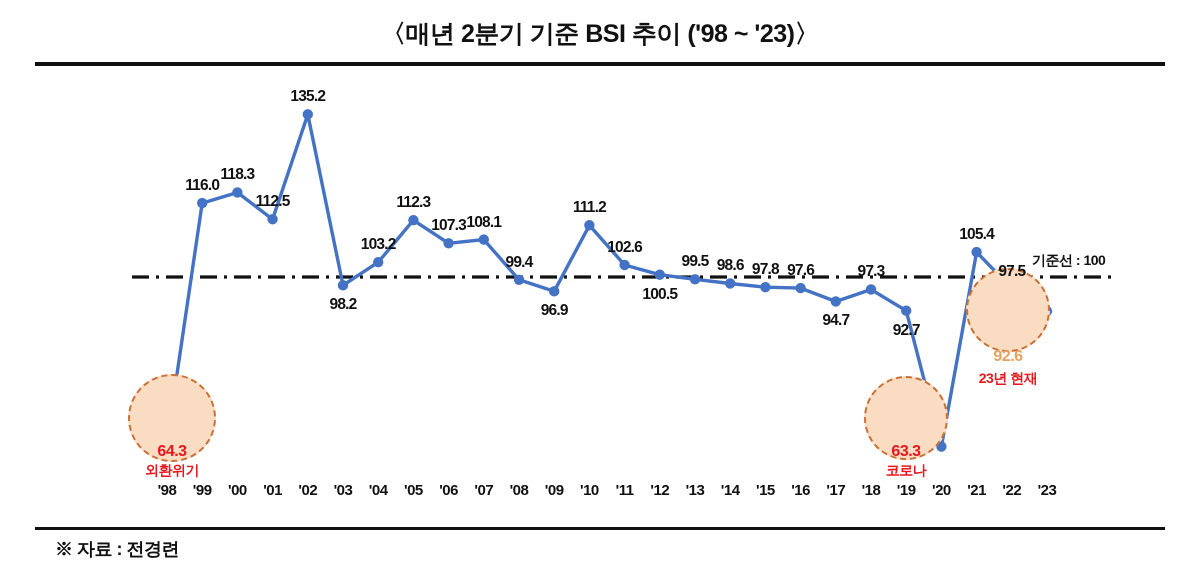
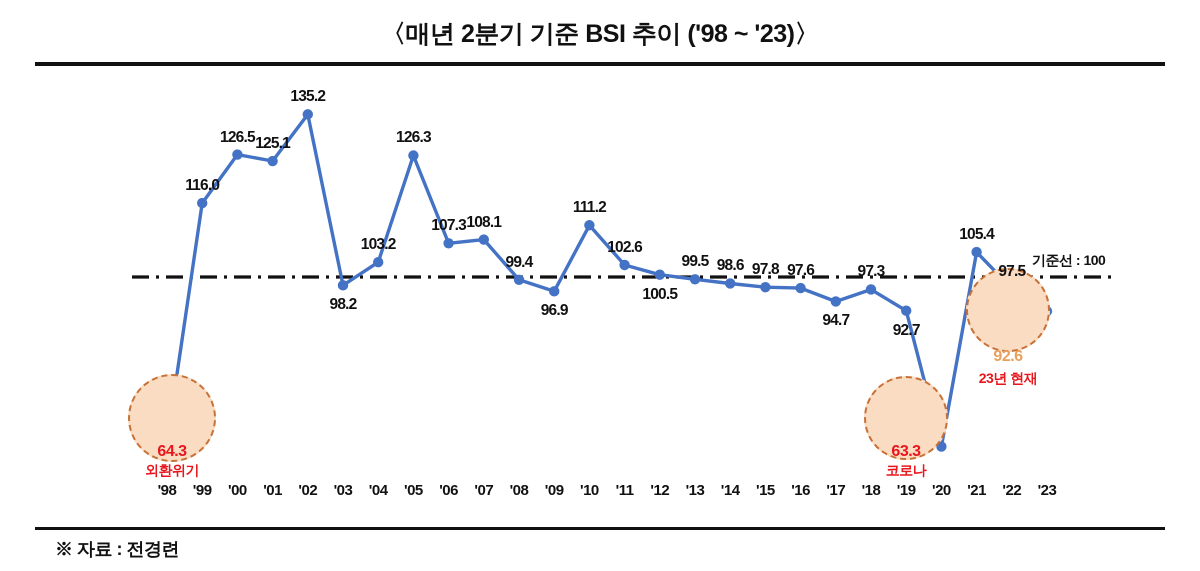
'00: 118.3 -> 126.5
'01: 112.5 -> 125.1
'05: 112.3 -> 126.3
